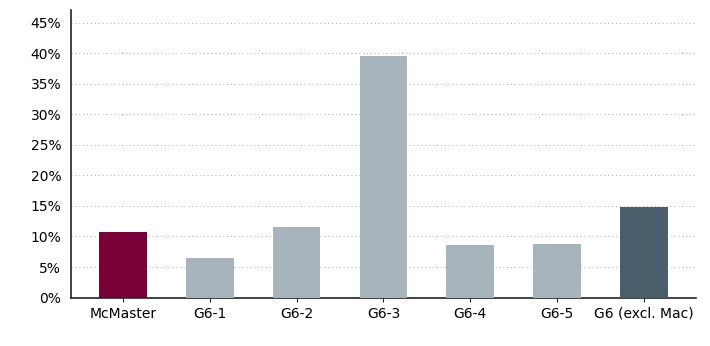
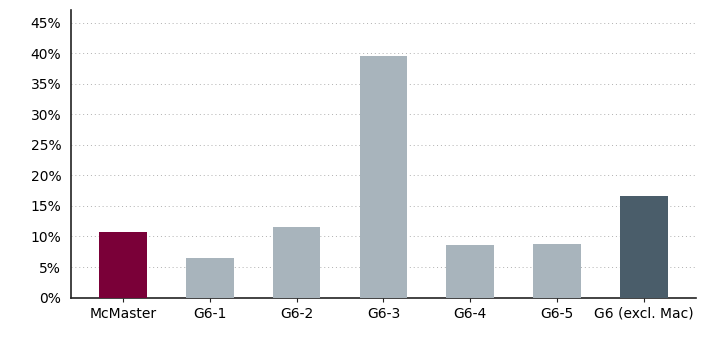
G6 (excl. Mac): 14.8% -> 16.6%
